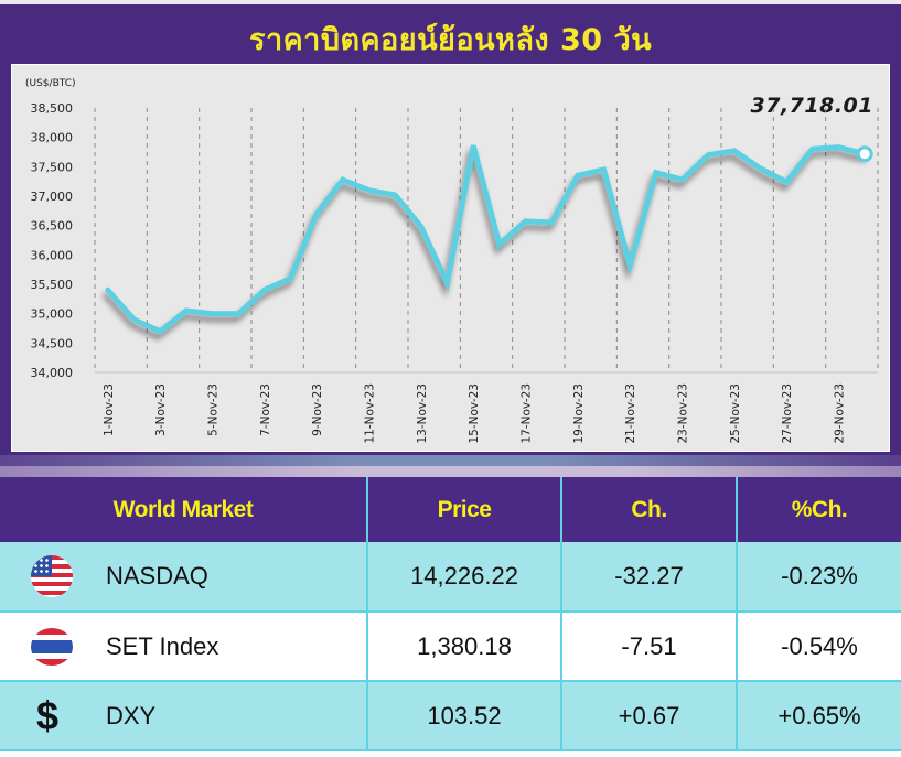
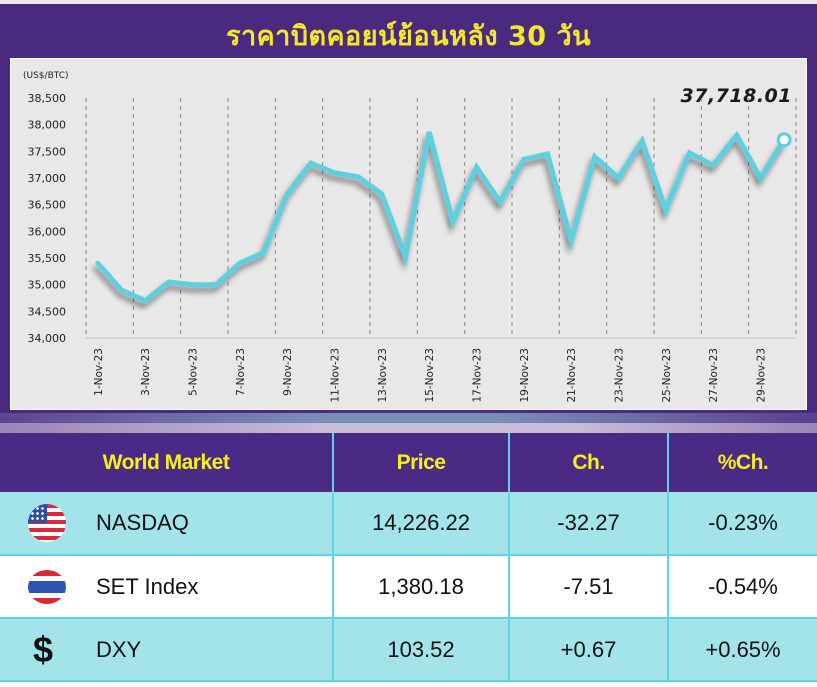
13-Nov-23: 36500 -> 36700
17-Nov-23: 36600 -> 37200
23-Nov-23: 37300 -> 37000
25-Nov-23: 37800 -> 36400
29-Nov-23: 37800 -> 37000
